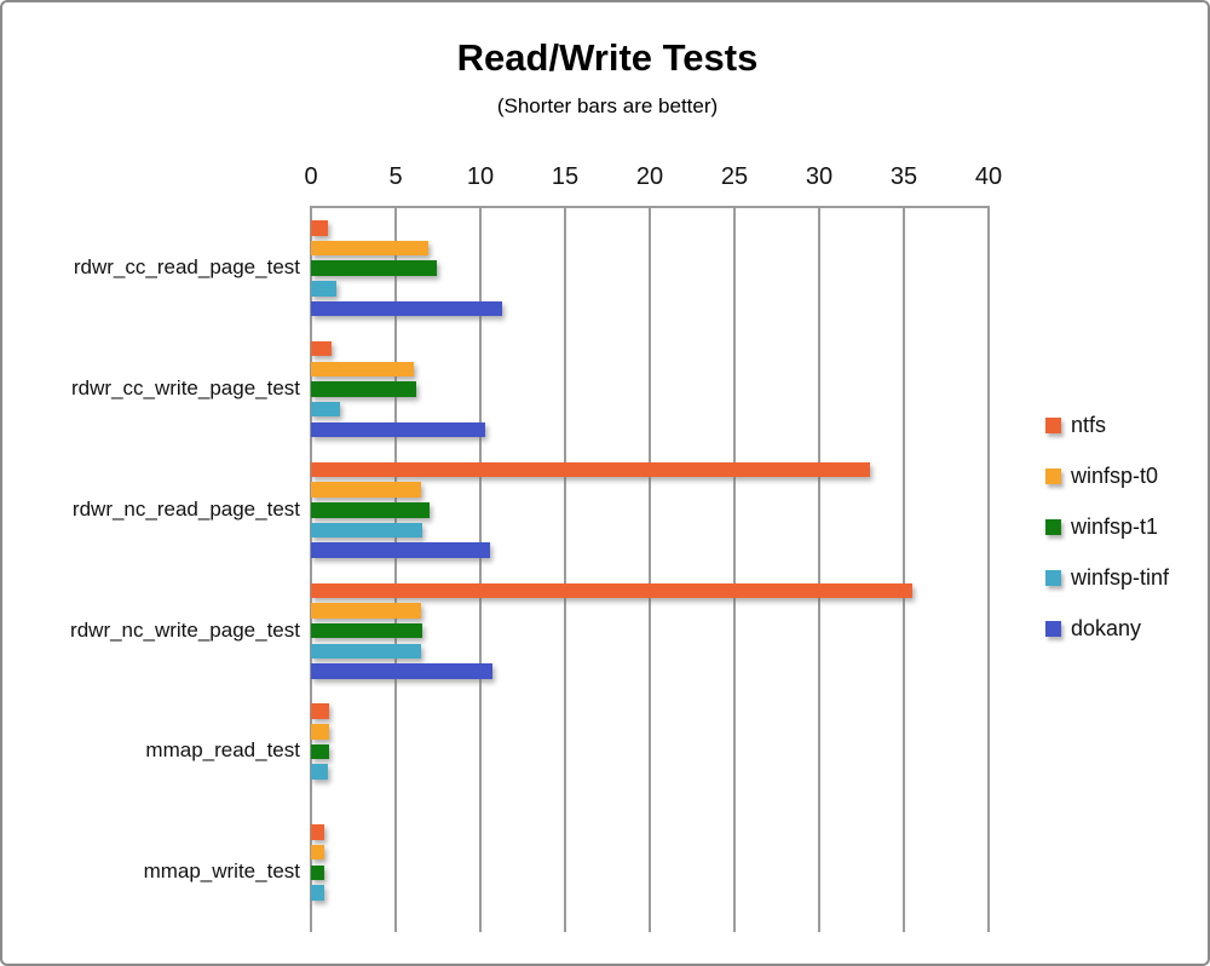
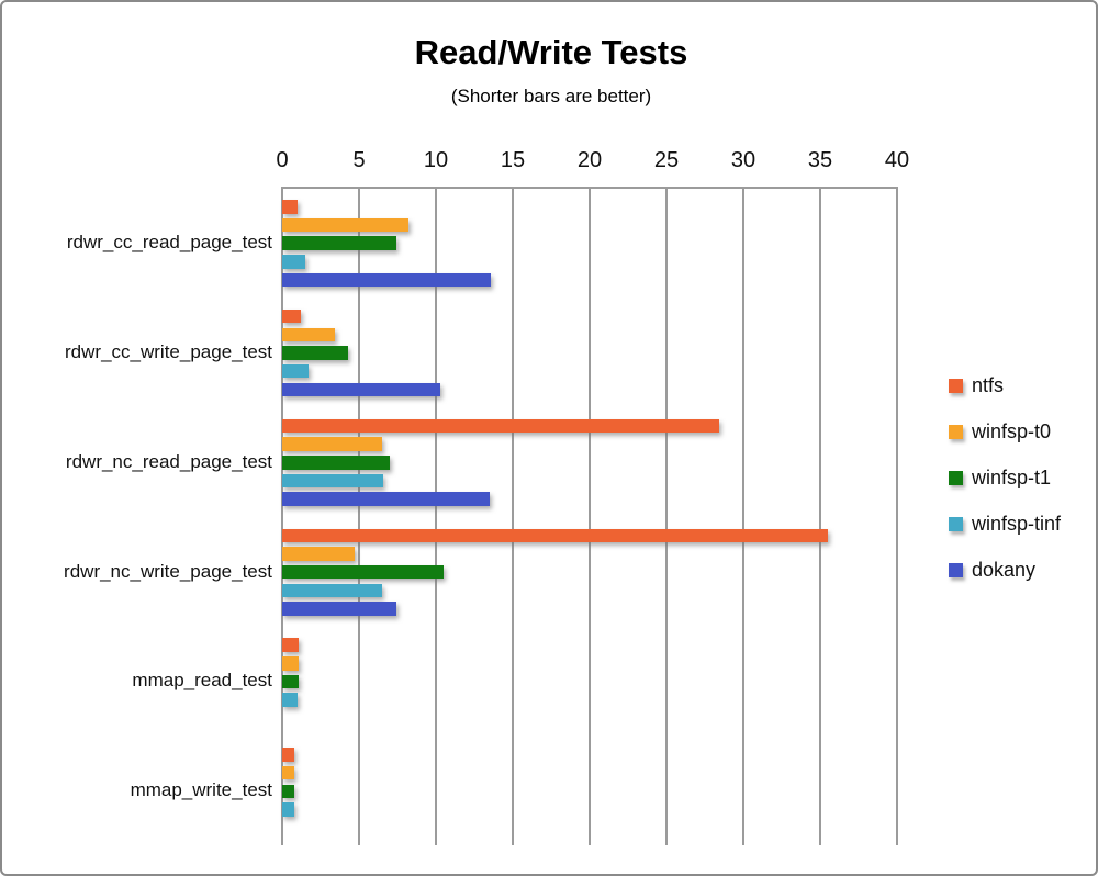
winfsp-t0/rdwr_cc_read_page_test: 6.9 -> 8.2
dokany/rdwr_cc_read_page_test: 11.3 -> 13.6
winfsp-t0/rdwr_cc_write_page_test: 6.1 -> 3.4
winfsp-t1/rdwr_cc_write_page_test: 6.2 -> 4.3
ntfs/rdwr_nc_read_page_test: 33.0 -> 28.4
dokany/rdwr_nc_read_page_test: 10.6 -> 13.5
winfsp-t0/rdwr_nc_write_page_test: 6.5 -> 4.7
winfsp-t1/rdwr_nc_write_page_test: 6.6 -> 10.5
dokany/rdwr_nc_write_page_test: 10.7 -> 7.4
